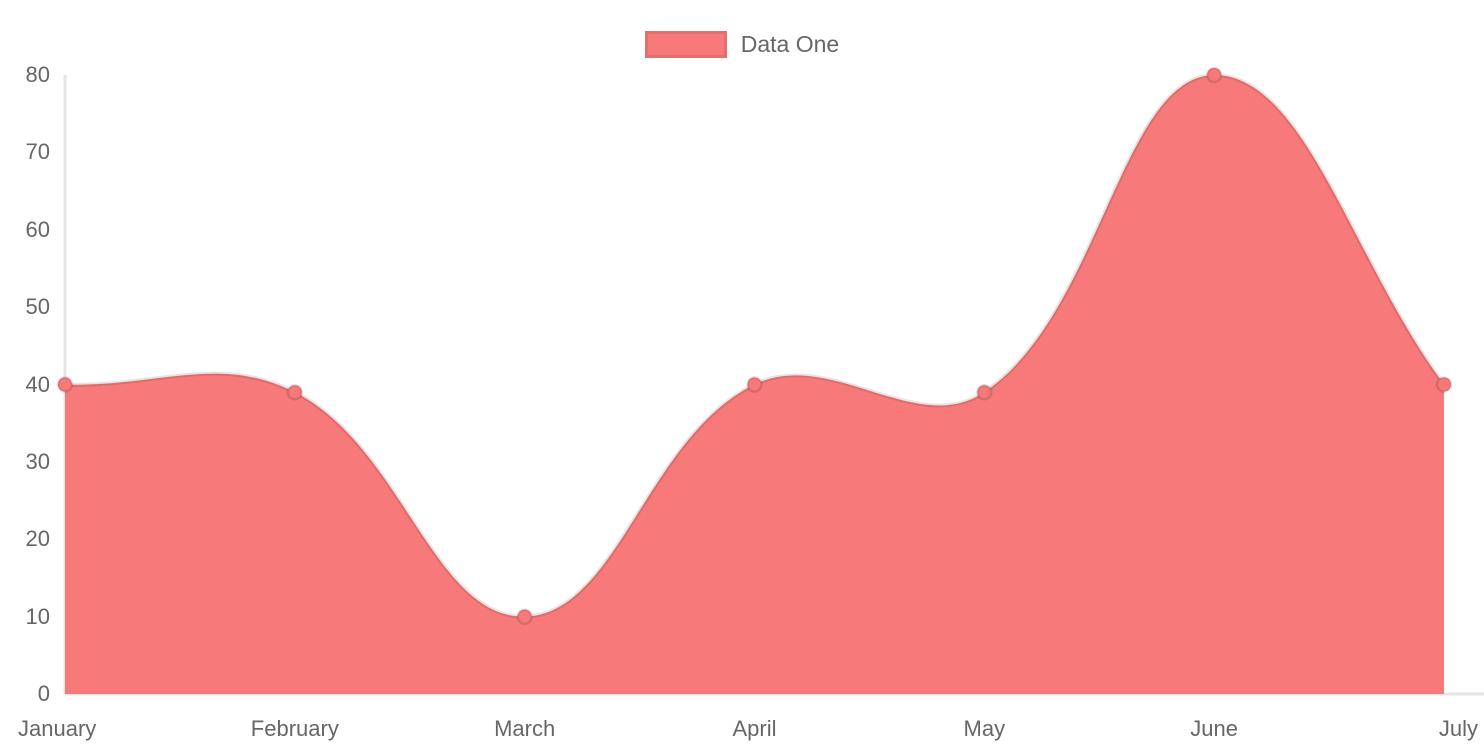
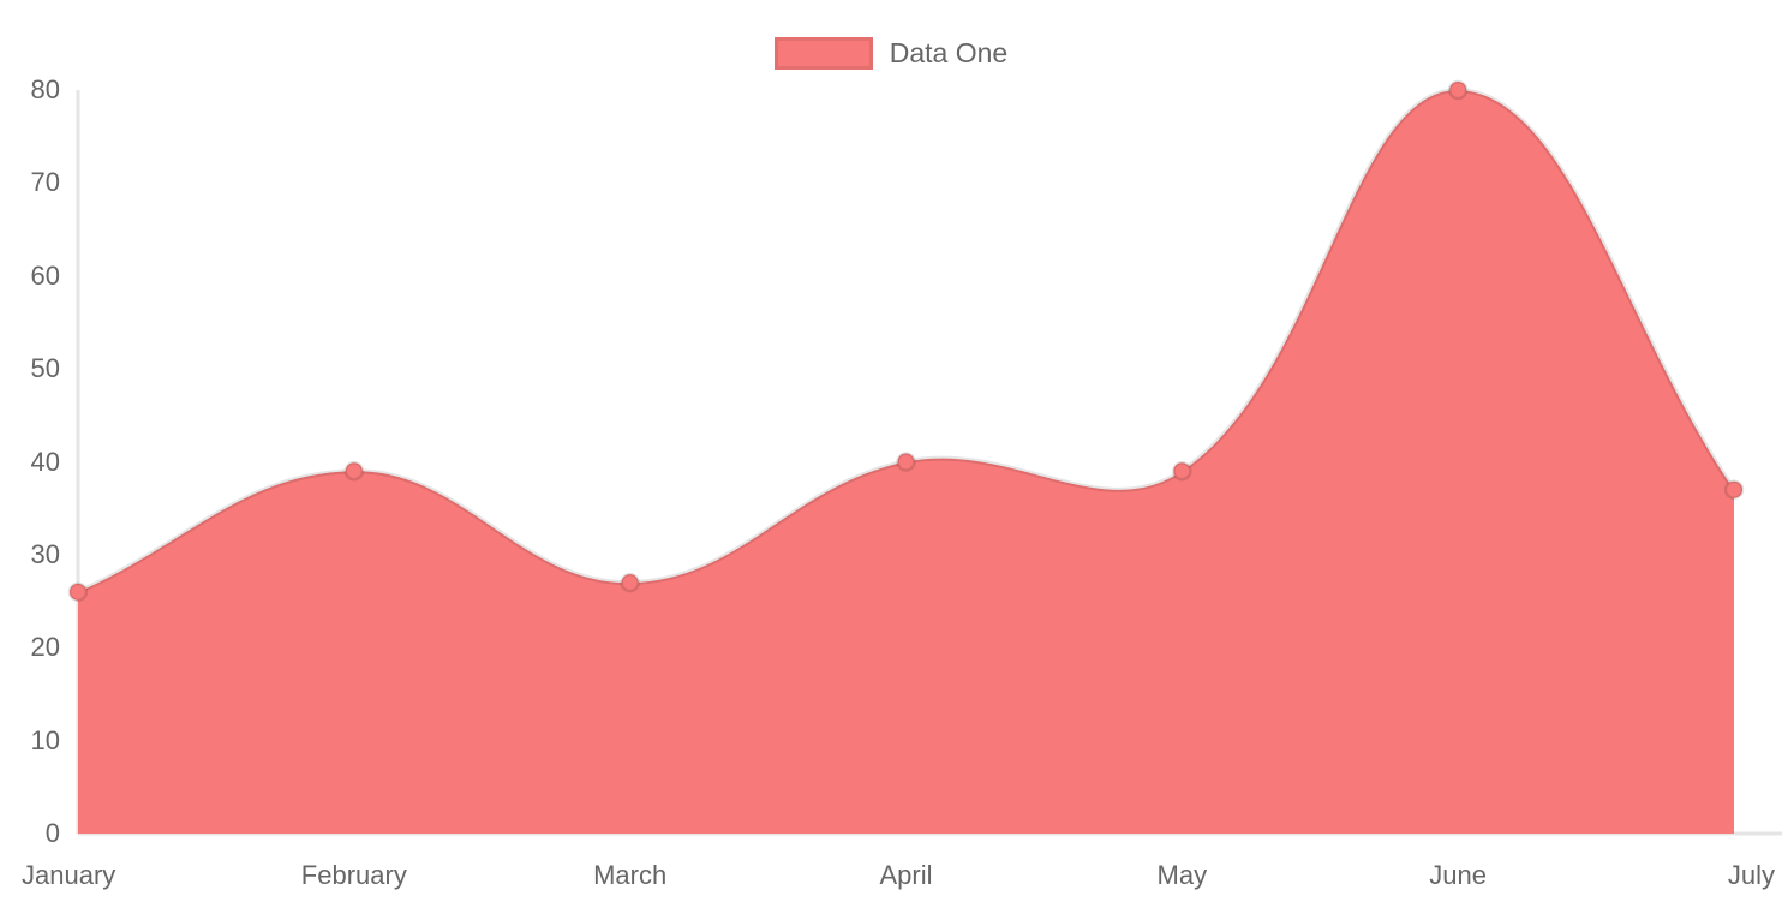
January: 40 -> 26
March: 10 -> 27
July: 40 -> 37
